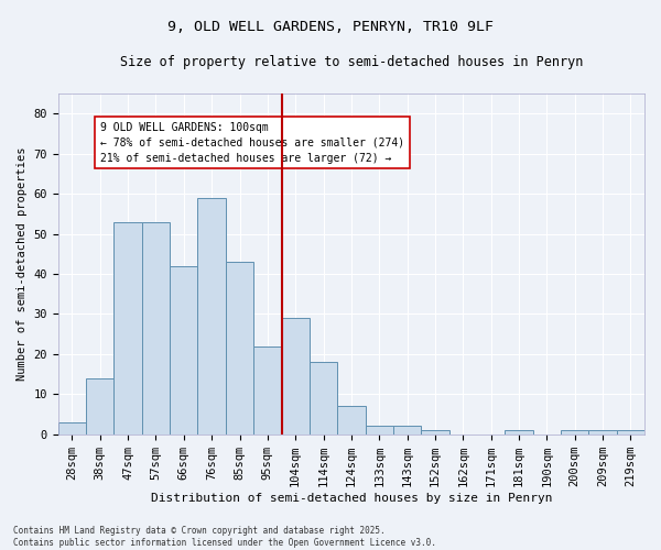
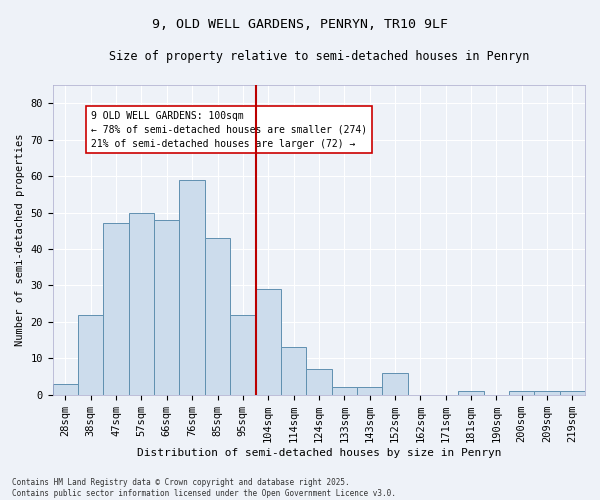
38sqm: 14 -> 22
47sqm: 53 -> 47
57sqm: 53 -> 50
66sqm: 42 -> 48
114sqm: 18 -> 13
152sqm: 1 -> 6
